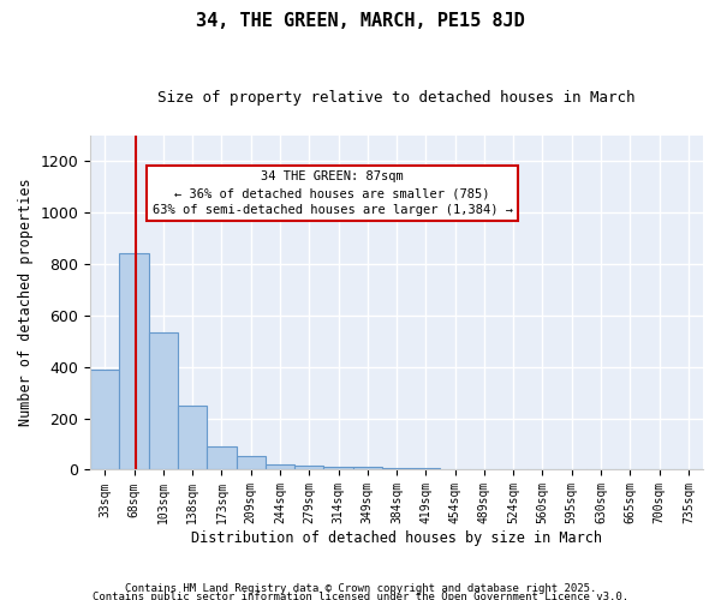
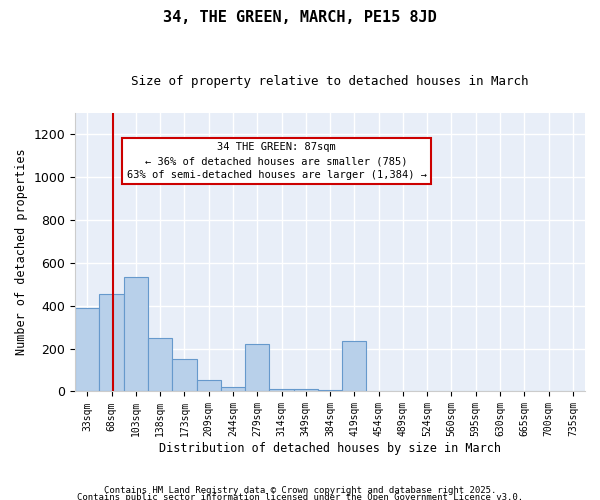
68sqm: 840 -> 455
173sqm: 90 -> 150
279sqm: 15 -> 220
419sqm: 8 -> 235
